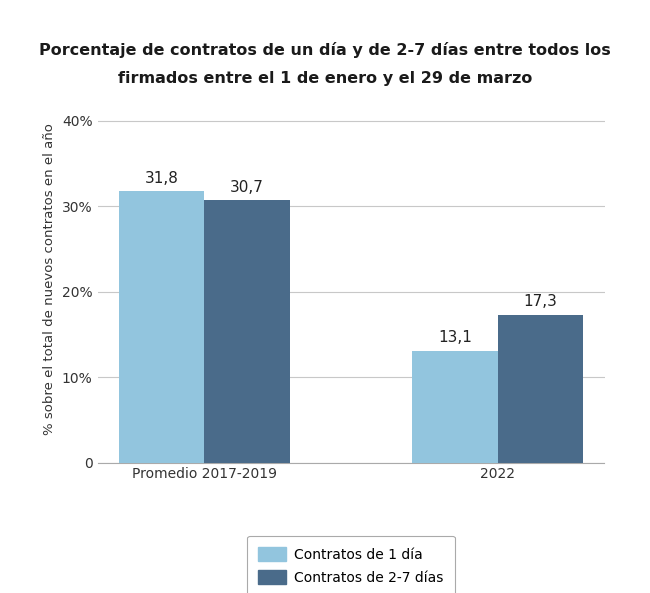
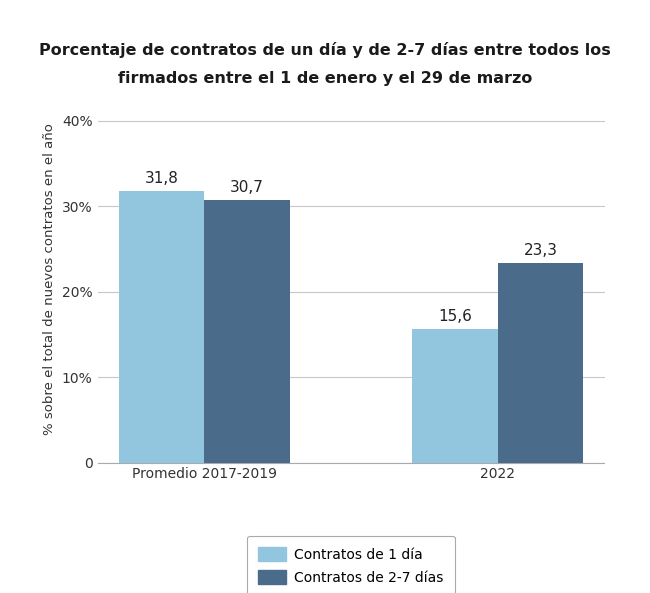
Contratos de 1 día/2022: 13,1 -> 15,6
Contratos de 2-7 días/2022: 17,3 -> 23,3
